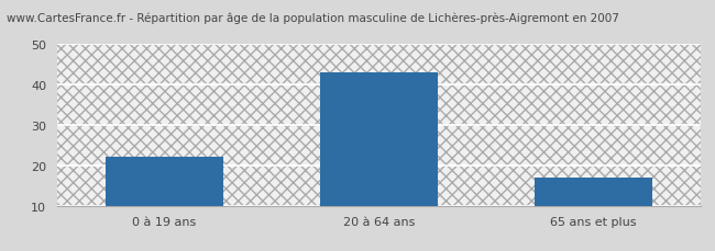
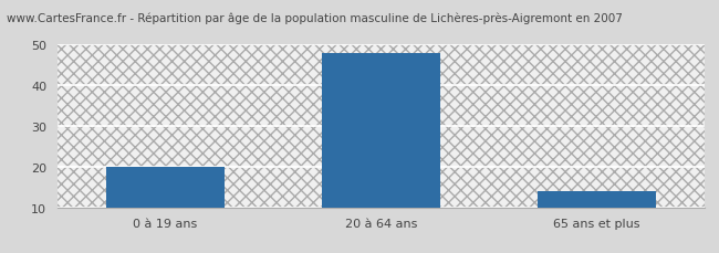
0 à 19 ans: 22 -> 20
20 à 64 ans: 43 -> 48
65 ans et plus: 17 -> 14
